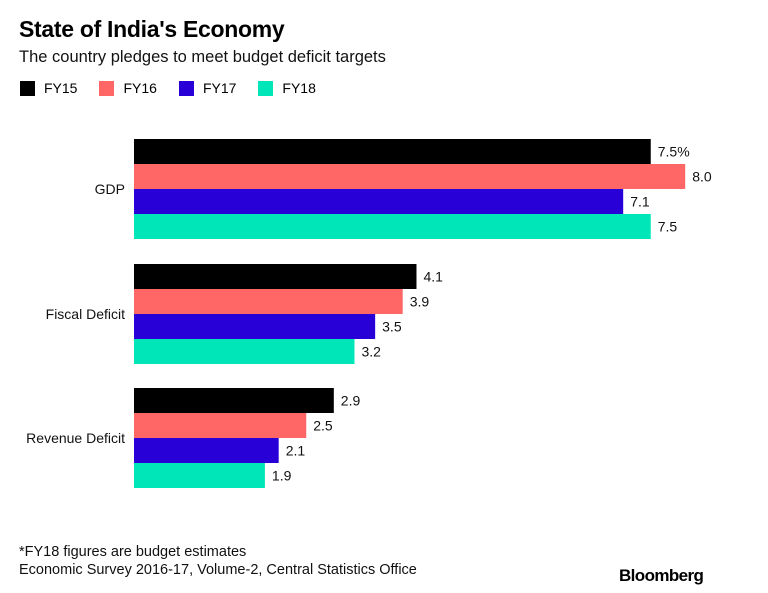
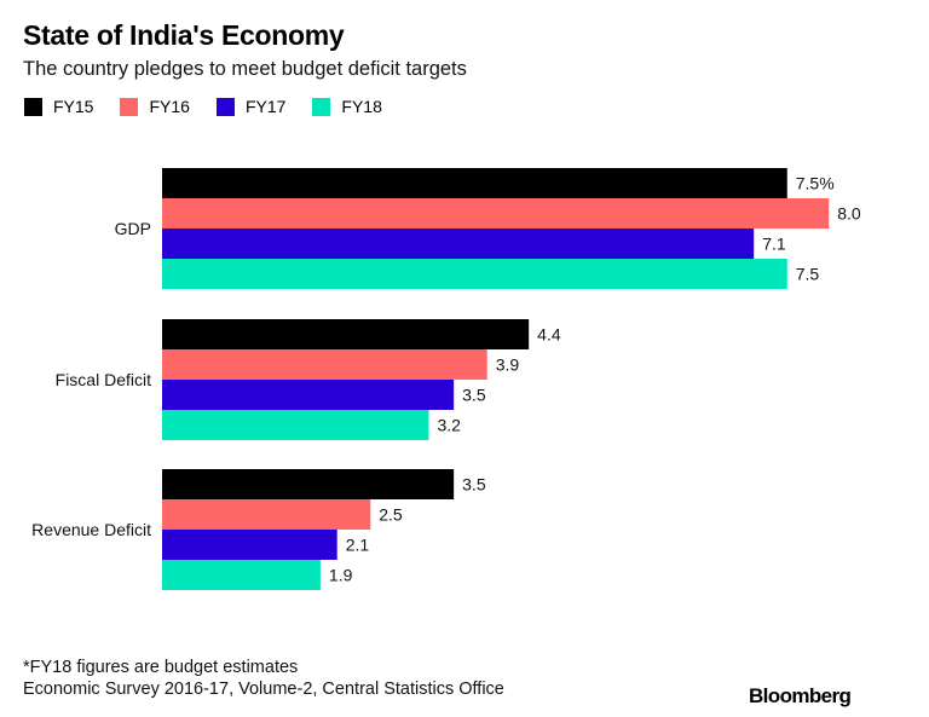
FY15/Fiscal Deficit: 4.1 -> 4.4
FY15/Revenue Deficit: 2.9 -> 3.5
